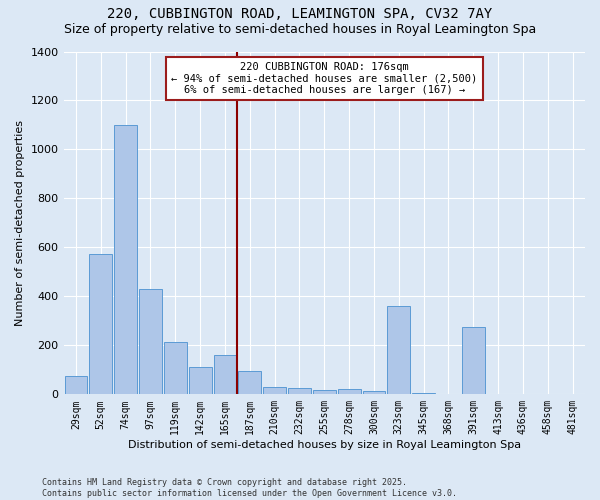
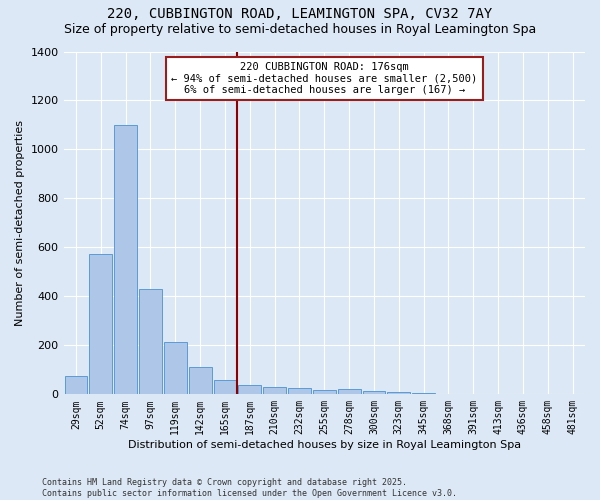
165sqm: 160 -> 58
187sqm: 95 -> 40
323sqm: 360 -> 10
391sqm: 275 -> 2
